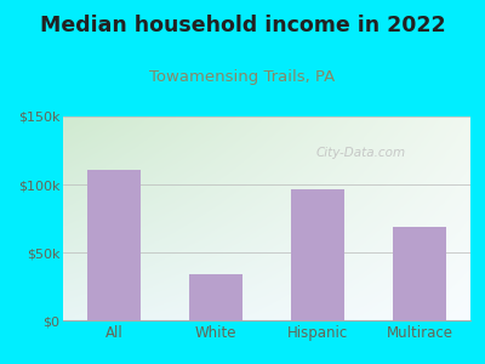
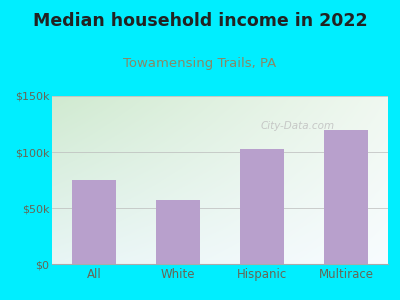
All: $111k -> $75k
White: $34k -> $57k
Hispanic: $96k -> $103k
Multirace: $69k -> $120k
